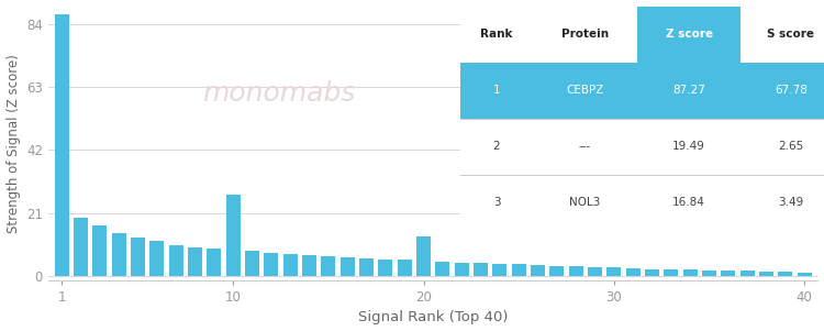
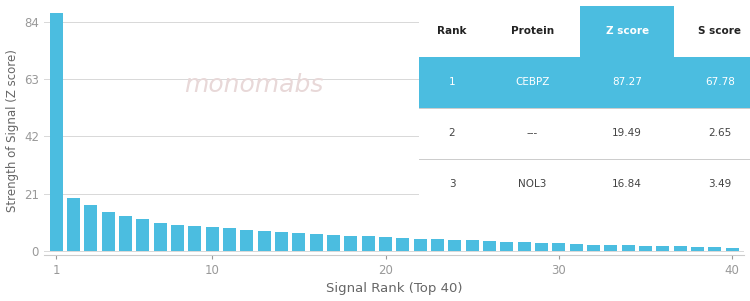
10: 27.0 -> 8.6
20: 13.0 -> 5.0
